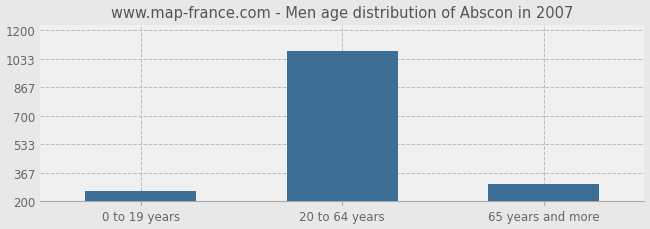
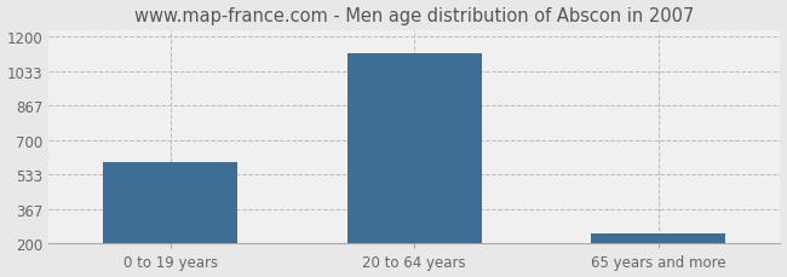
0 to 19 years: 260 -> 590
20 to 64 years: 1080 -> 1120
65 years and more: 300 -> 250
